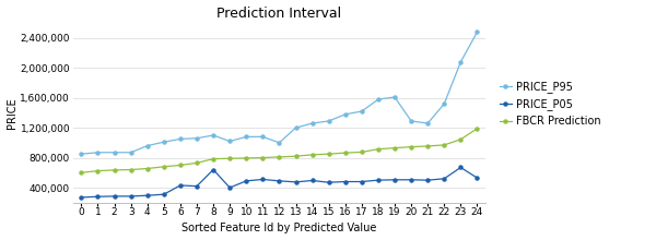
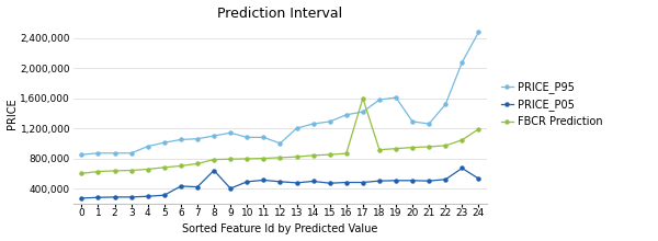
PRICE_P95/9: 1,020,000 -> 1,140,000
FBCR Prediction/17: 880,000 -> 1,600,000
